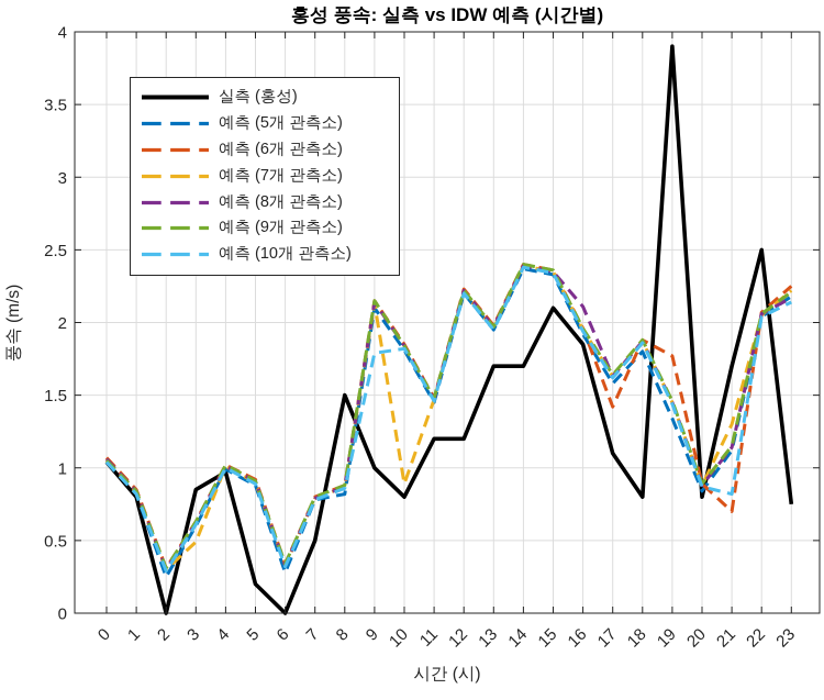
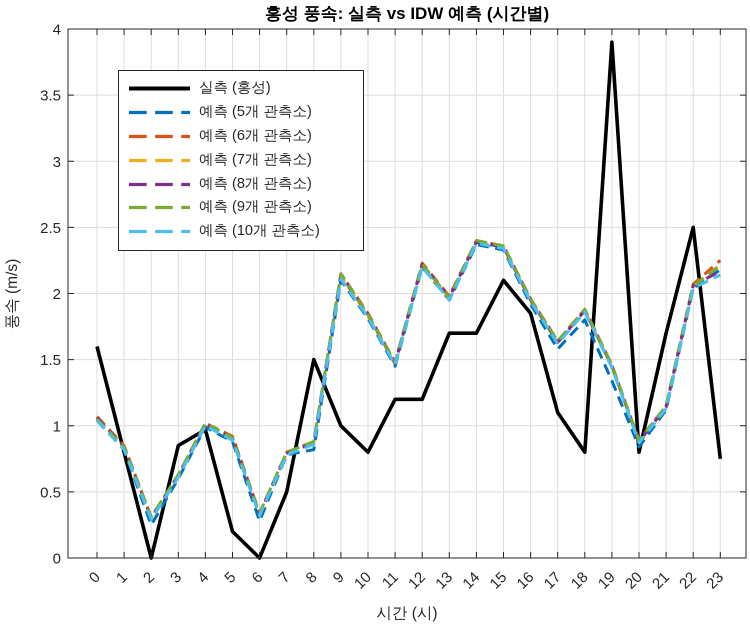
실측 (홍성)/0: 1.04 -> 1.60
예측 (7개 관측소)/3: 0.49 -> 0.62
예측 (10개 관측소)/9: 1.79 -> 2.11
예측 (7개 관측소)/10: 0.89 -> 1.83
예측 (8개 관측소)/16: 2.11 -> 1.95
예측 (6개 관측소)/17: 1.42 -> 1.64
예측 (6개 관측소)/19: 1.77 -> 1.46
예측 (6개 관측소)/21: 0.70 -> 1.15
예측 (7개 관측소)/21: 1.30 -> 1.14
예측 (10개 관측소)/21: 0.82 -> 1.13
